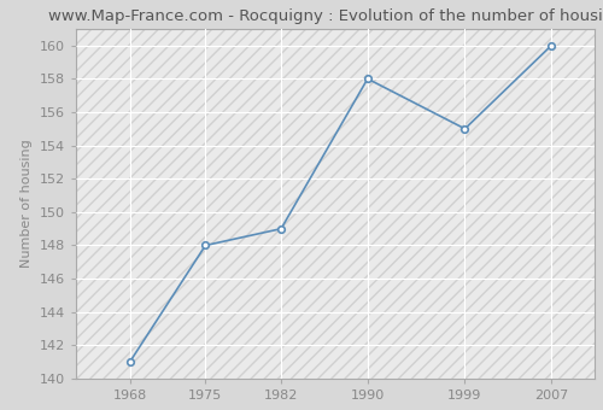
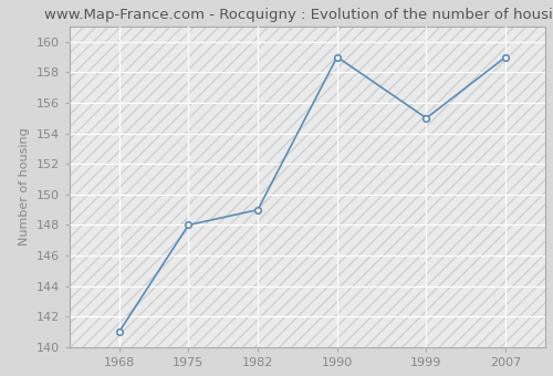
1990: 158 -> 159
2007: 160 -> 159
